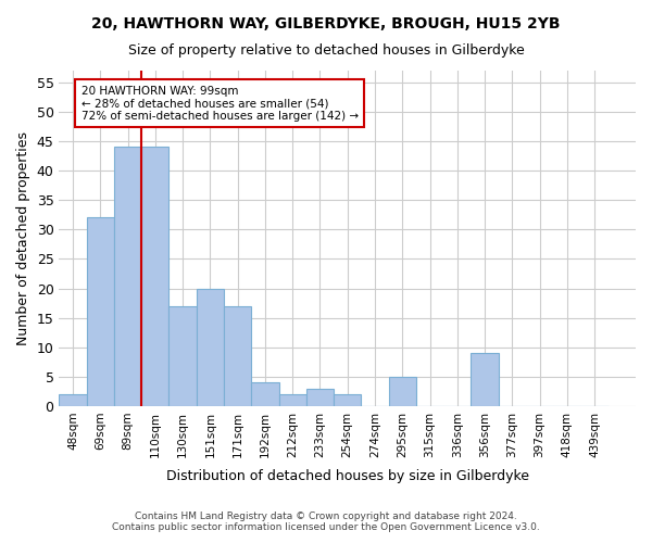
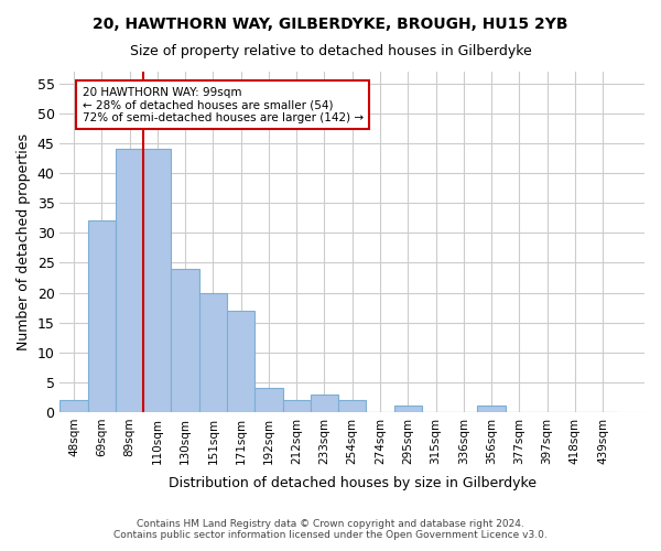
130sqm: 17 -> 24
295sqm: 5 -> 1
356sqm: 9 -> 1
